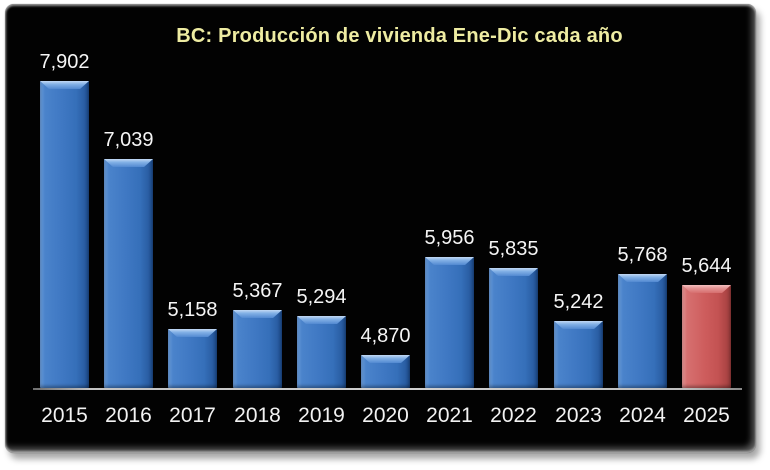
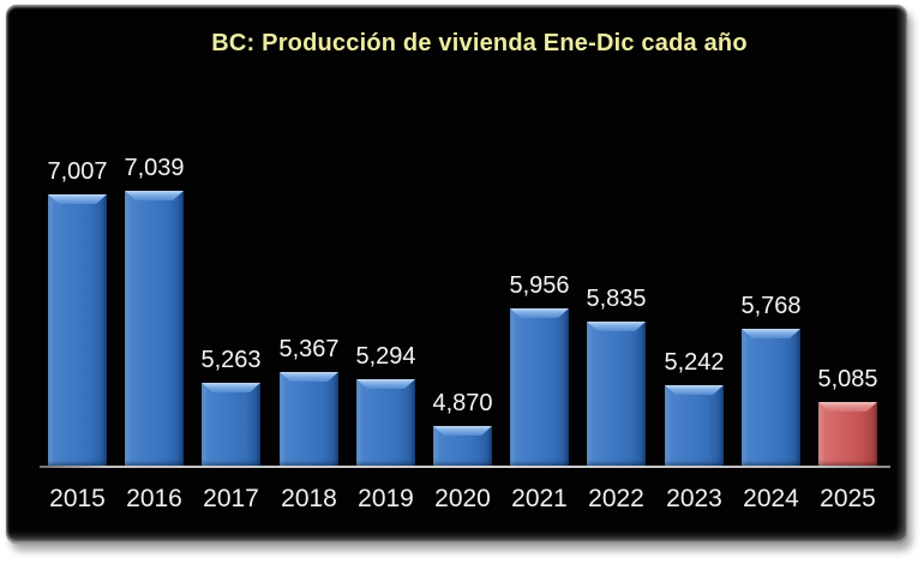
2015: 7,902 -> 7,007
2017: 5,158 -> 5,263
2025: 5,644 -> 5,085
